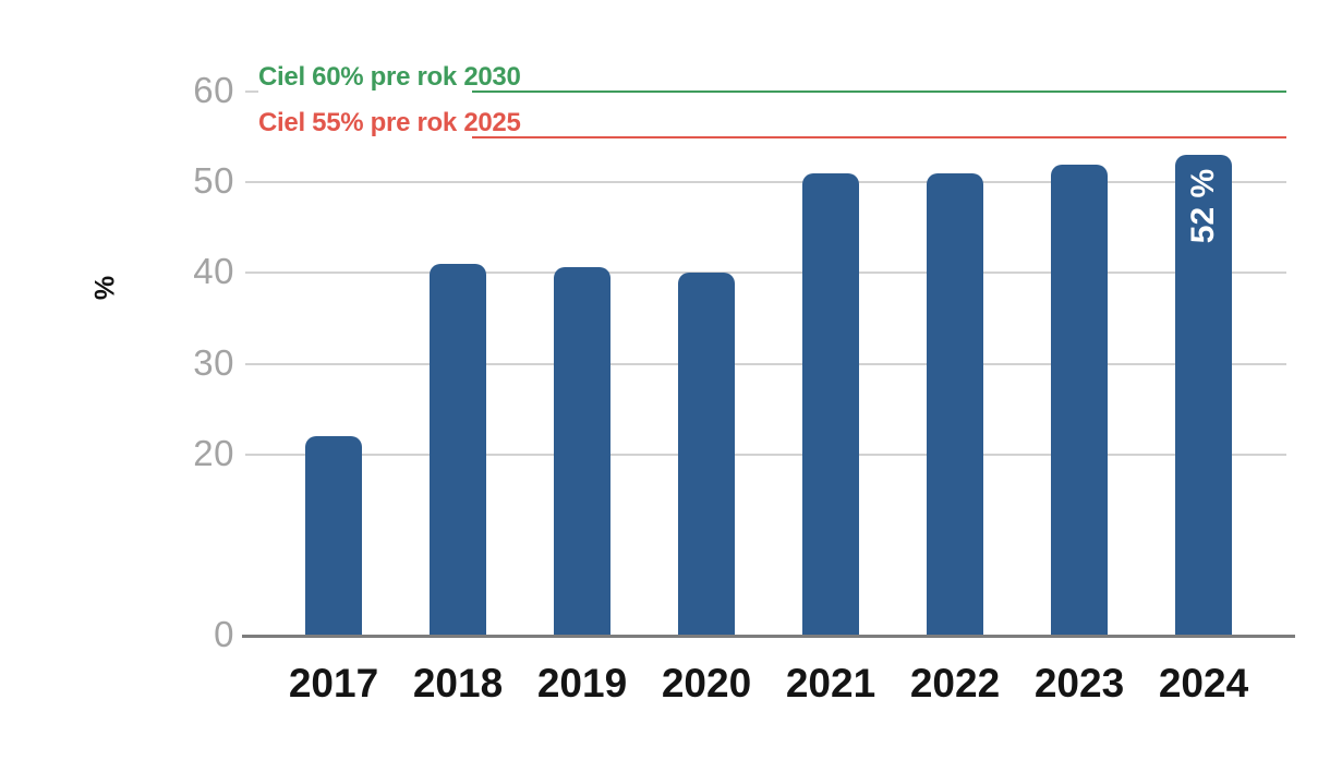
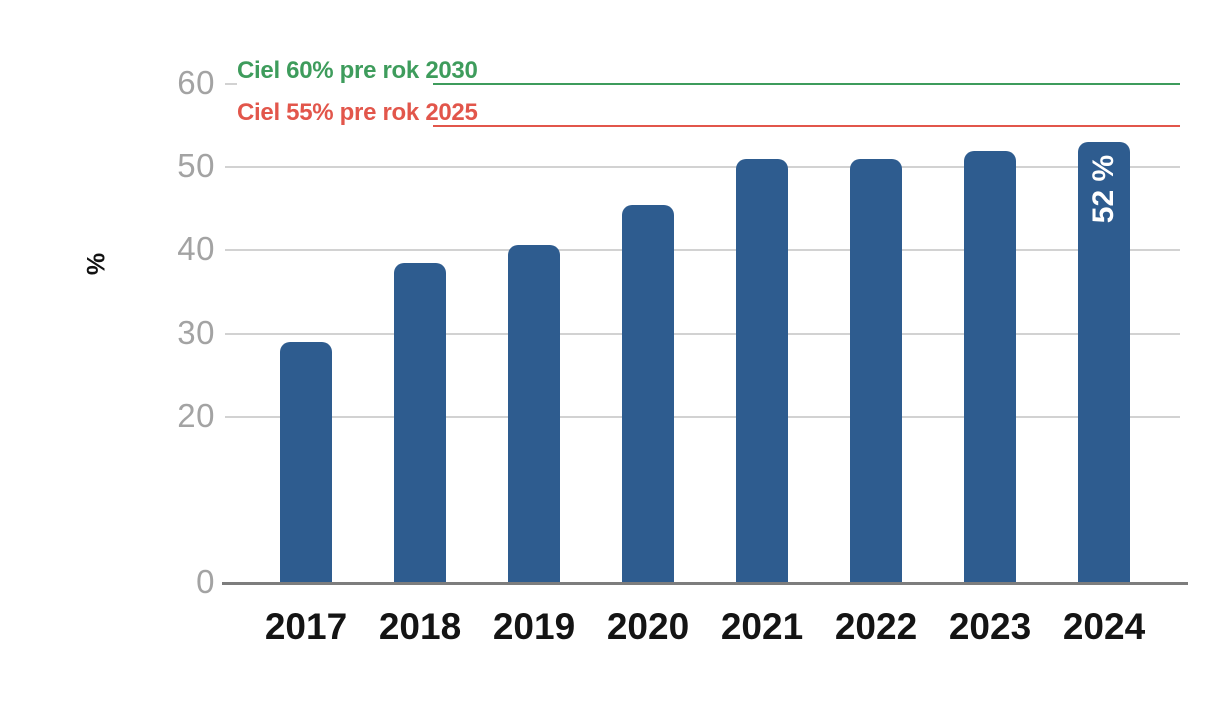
2017: 22 -> 29
2018: 41 -> 38
2020: 40 -> 45
